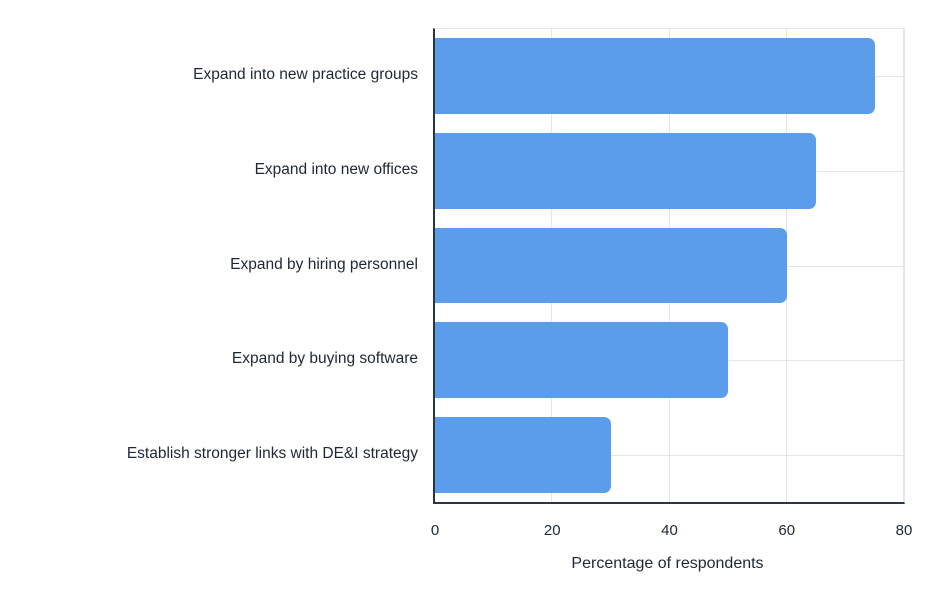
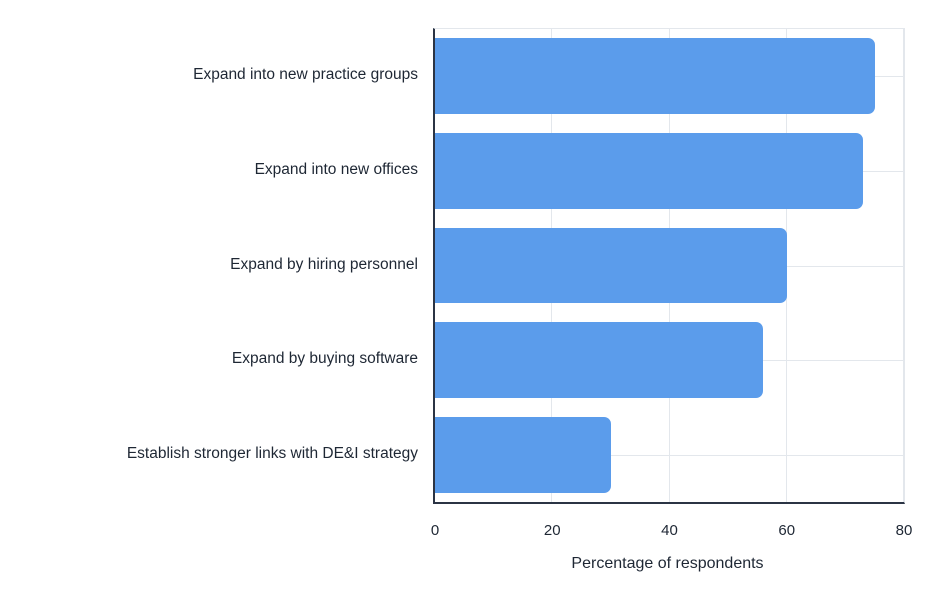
Expand into new offices: 65 -> 73
Expand by buying software: 50 -> 56
